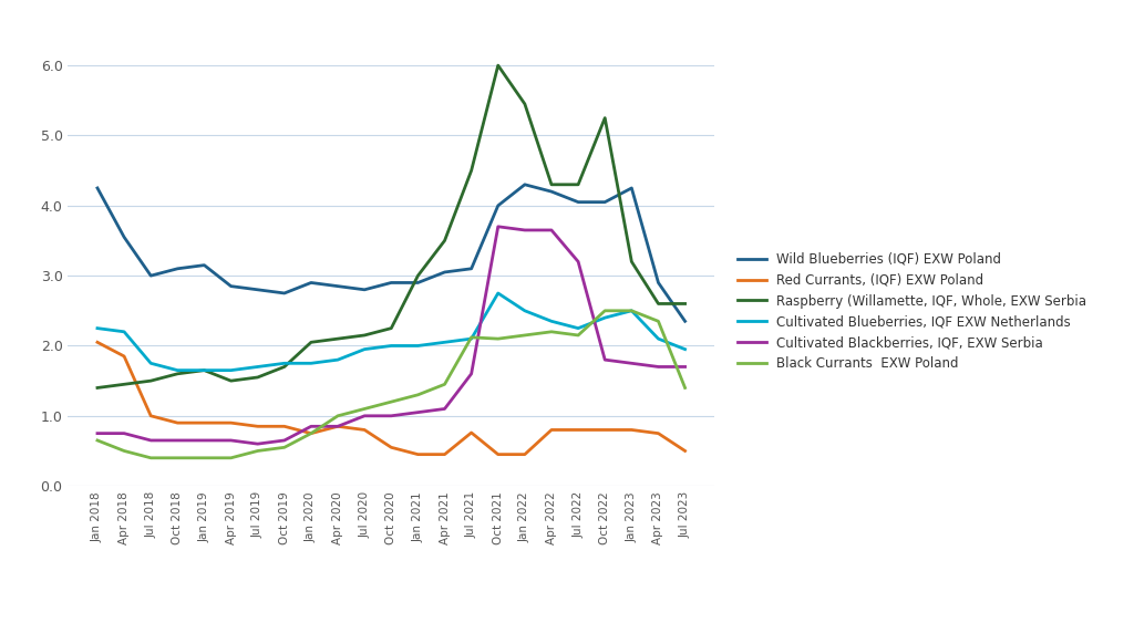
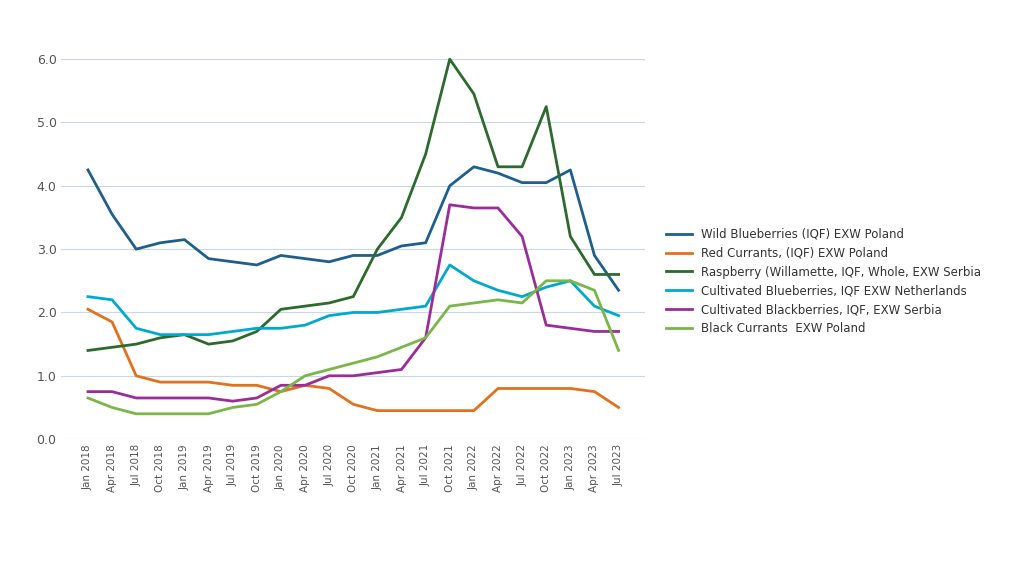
Red Currants, (IQF) EXW Poland/Jul 2021: 0.76 -> 0.45
Black Currants EXW Poland/Jul 2021: 2.12 -> 1.60
